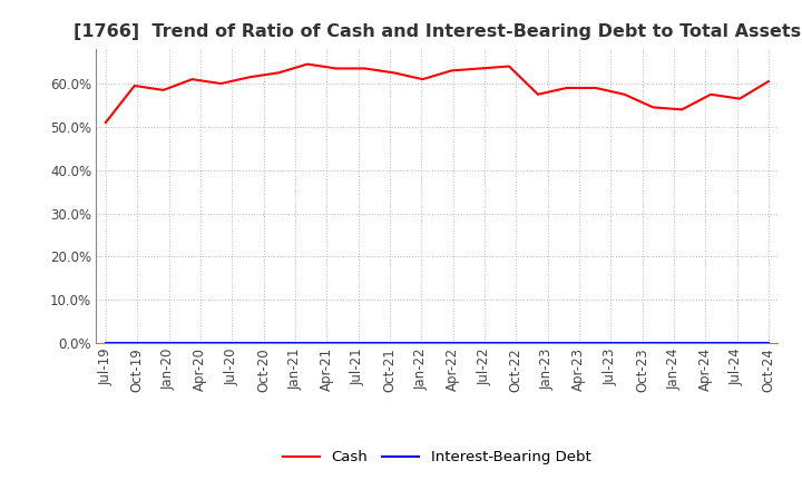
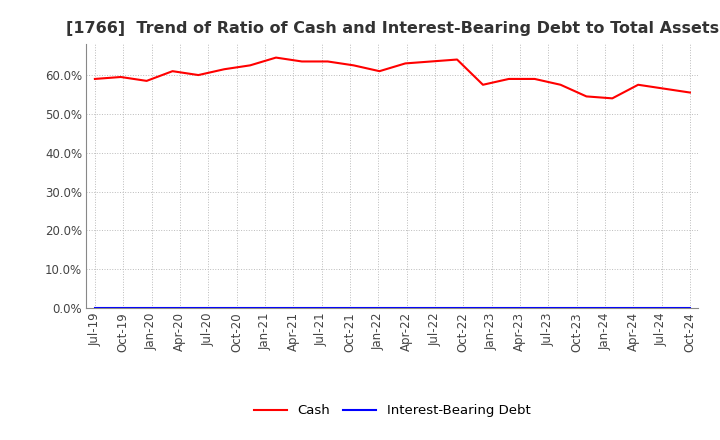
Cash/Jul-19: 51.0% -> 59.0%
Cash/Oct-24: 60.5% -> 55.5%
